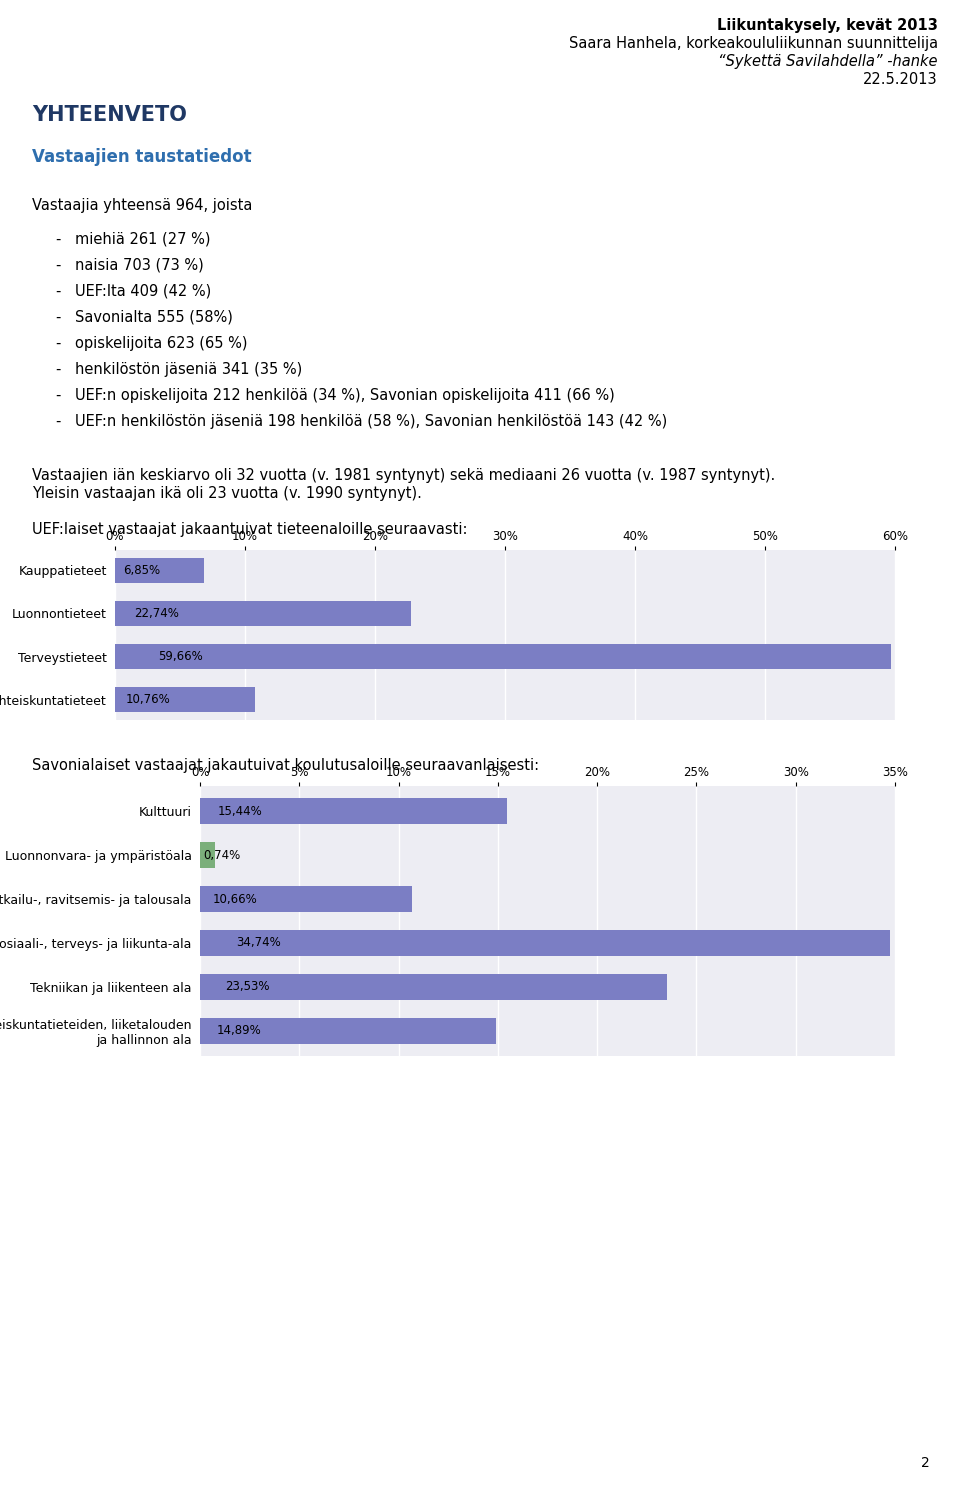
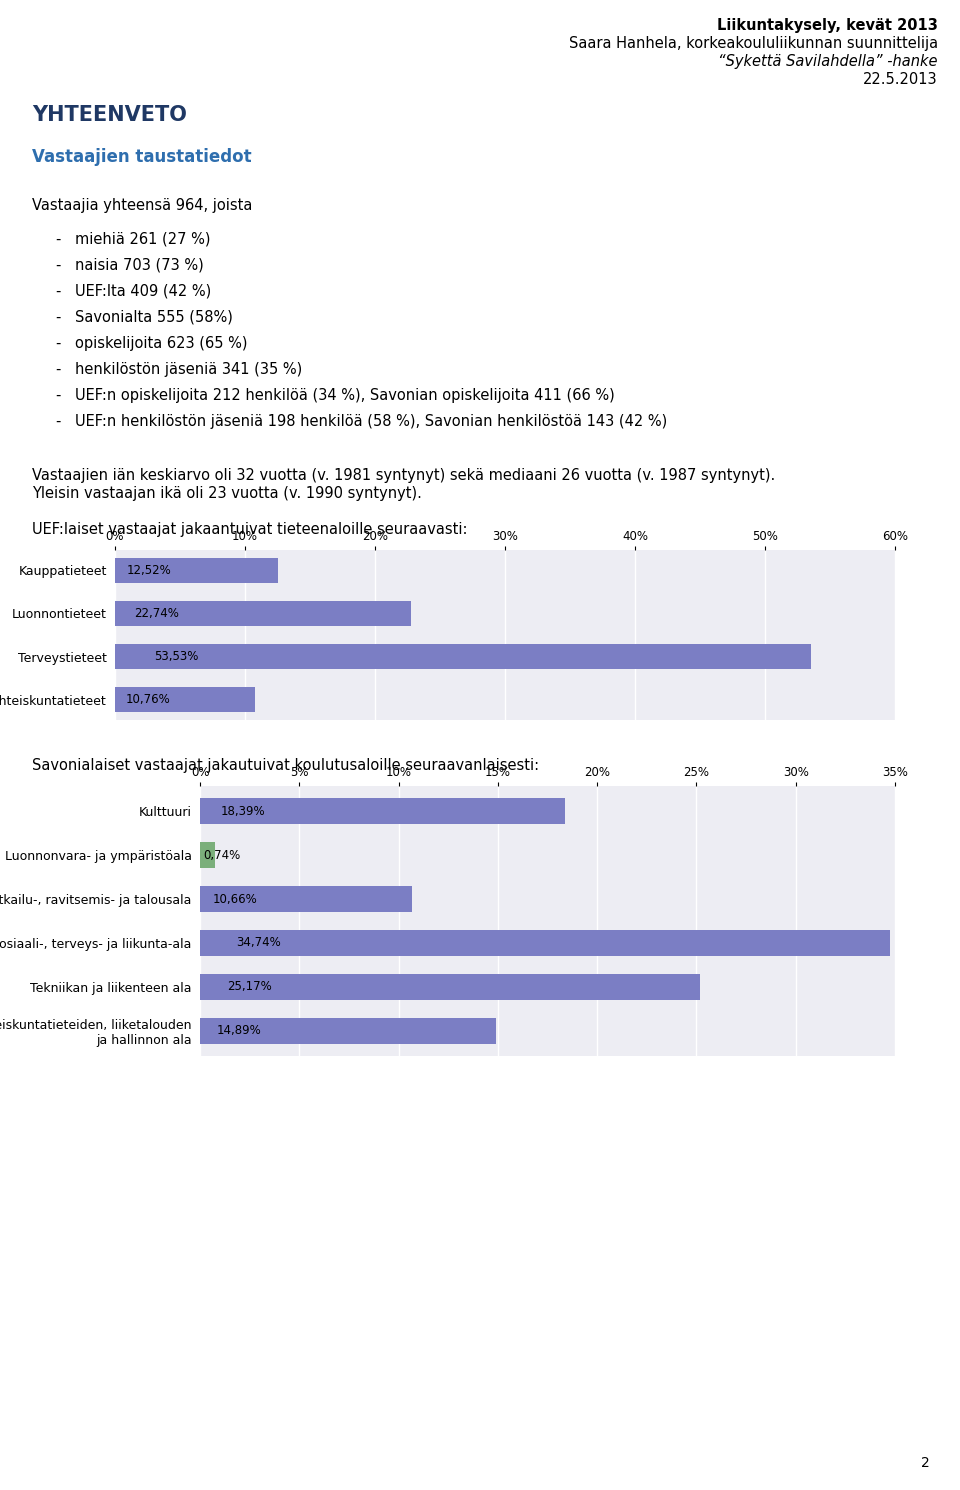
Kauppatieteet: 6,85% -> 12,52%
Terveystieteet: 59,66% -> 53,53%
Kulttuuri: 15,44% -> 18,39%
Tekniikan ja liikenteen ala: 23,53% -> 25,17%
